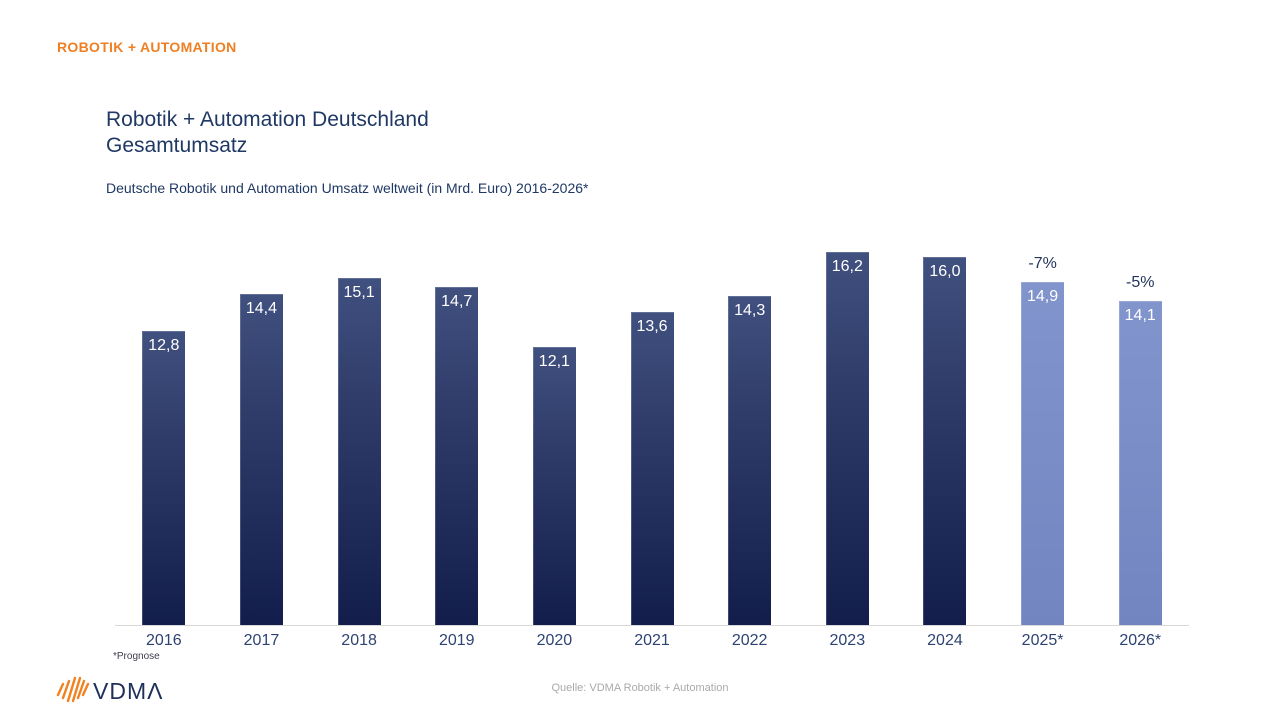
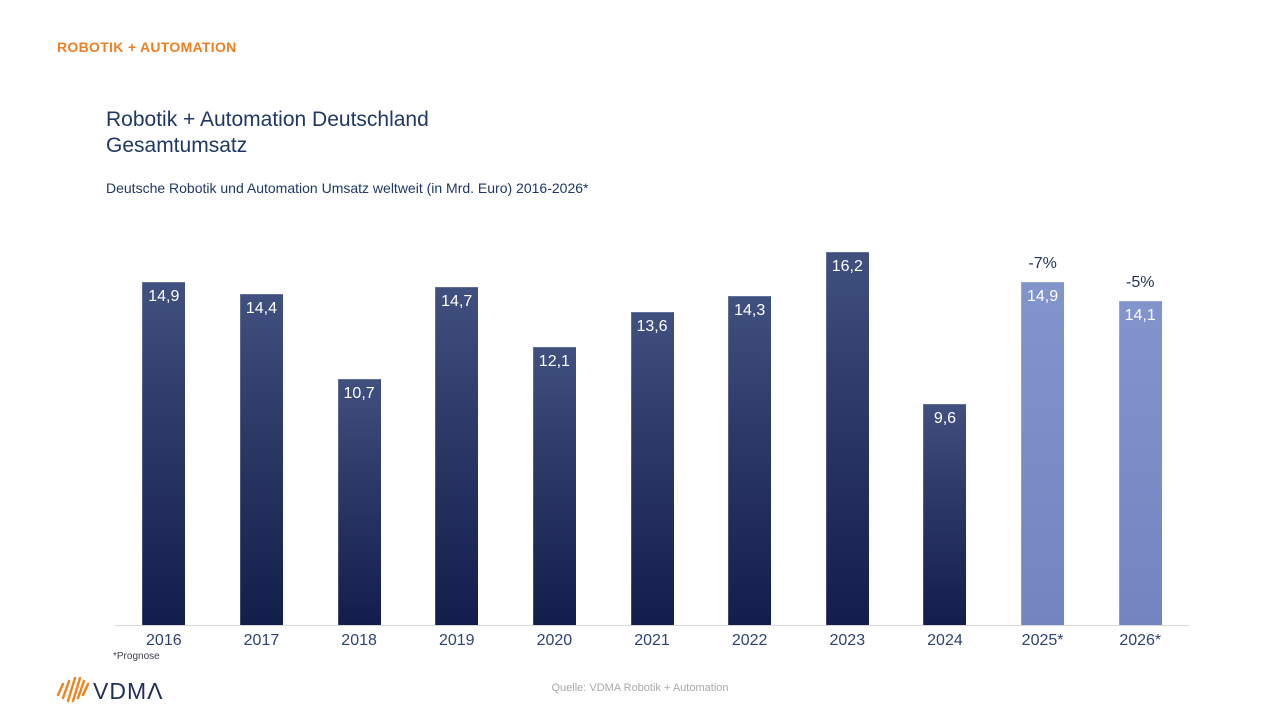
2016: 12,8 -> 14,9
2018: 15,1 -> 10,7
2024: 16,0 -> 9,6
